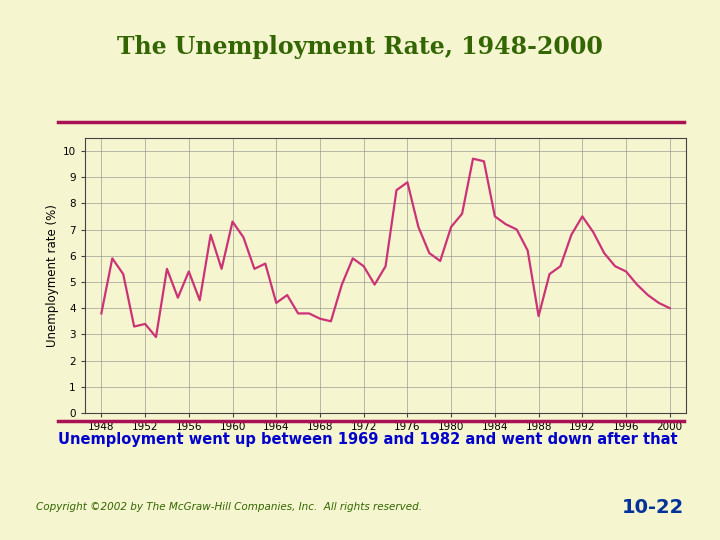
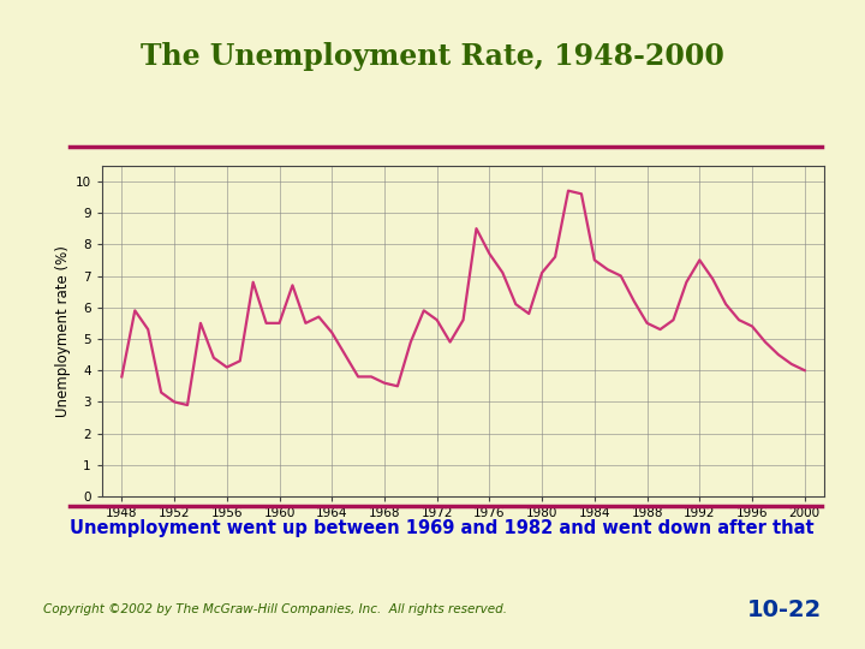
1952: 3.4 -> 3.0
1956: 5.4 -> 4.1
1960: 7.3 -> 5.5
1964: 4.2 -> 5.2
1976: 8.8 -> 7.7
1988: 3.7 -> 5.5
